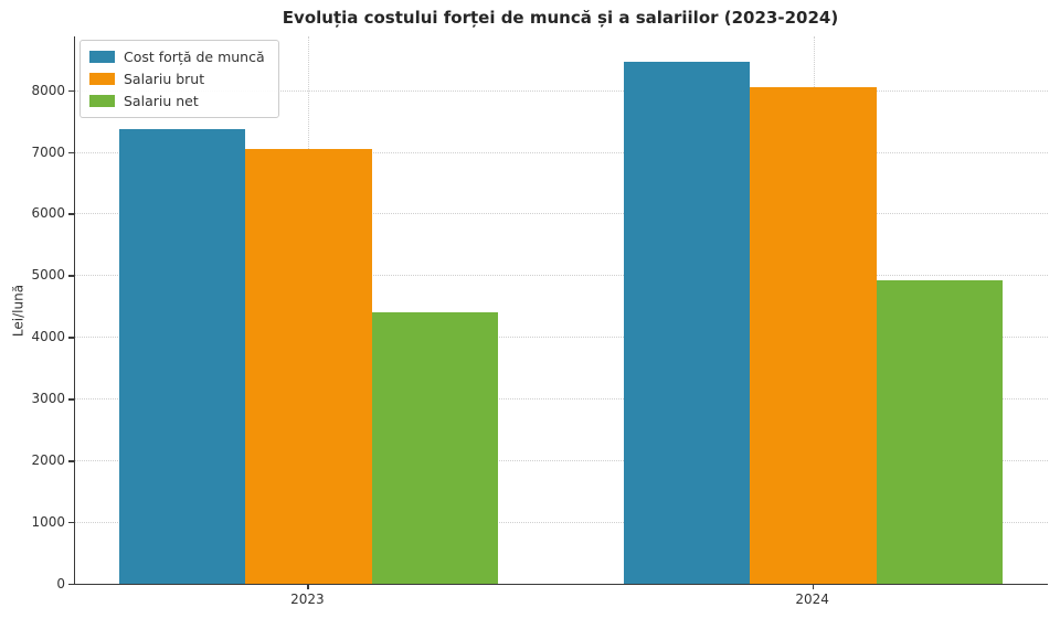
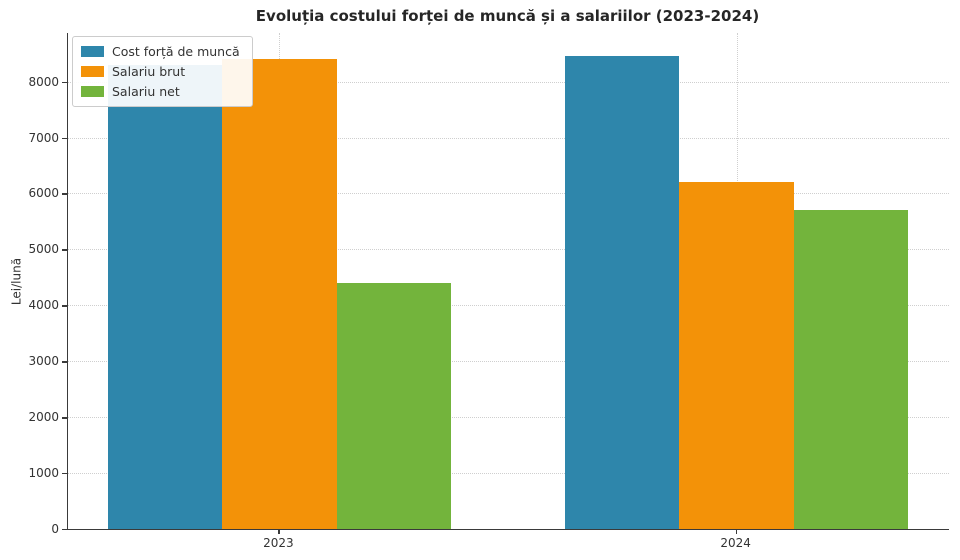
Cost forță de muncă/2023: 7400 -> 8300
Salariu brut/2023: 7000 -> 8400
Salariu brut/2024: 8000 -> 6200
Salariu net/2024: 4900 -> 5700
